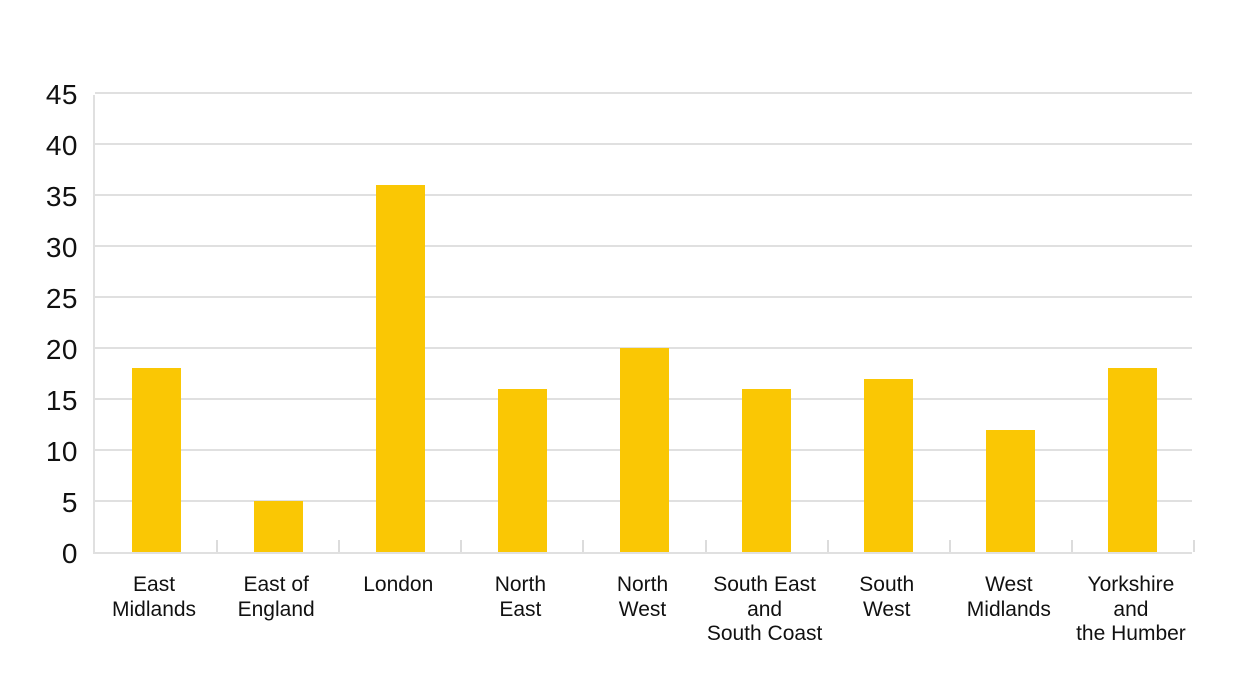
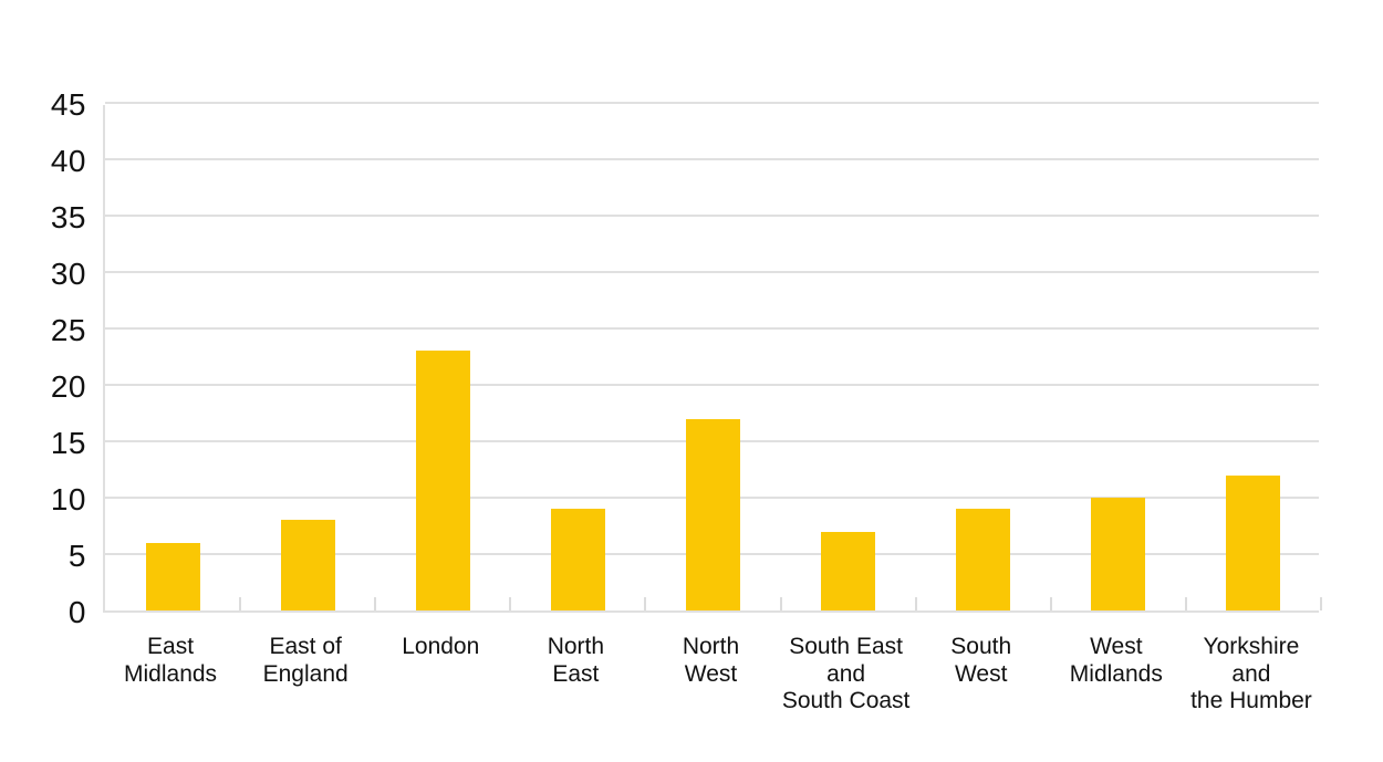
East Midlands: 18 -> 6
East of England: 5 -> 8
London: 36 -> 23
North East: 16 -> 9
North West: 20 -> 17
South East and South Coast: 16 -> 7
South West: 17 -> 9
West Midlands: 12 -> 10
Yorkshire and the Humber: 18 -> 12
